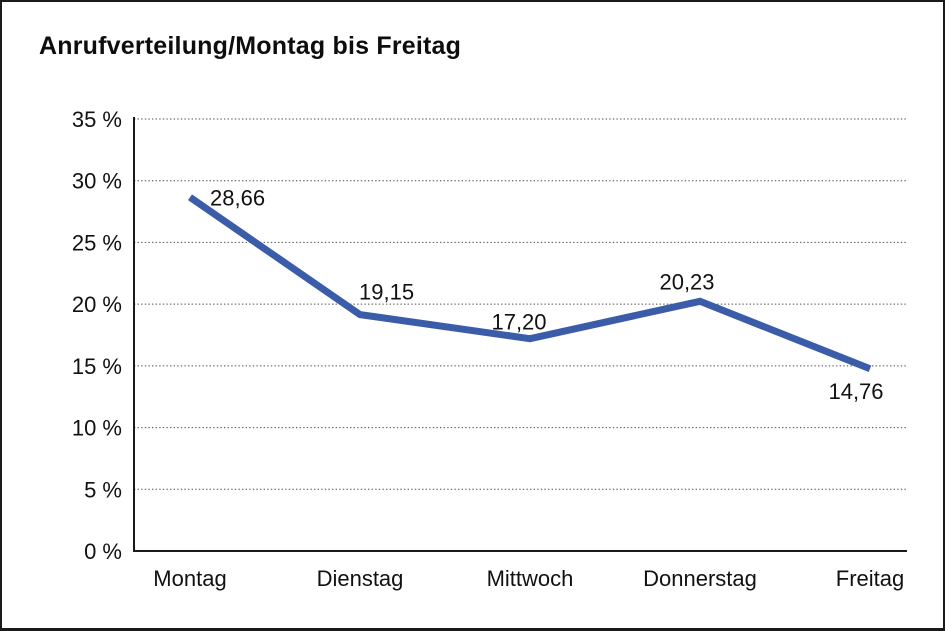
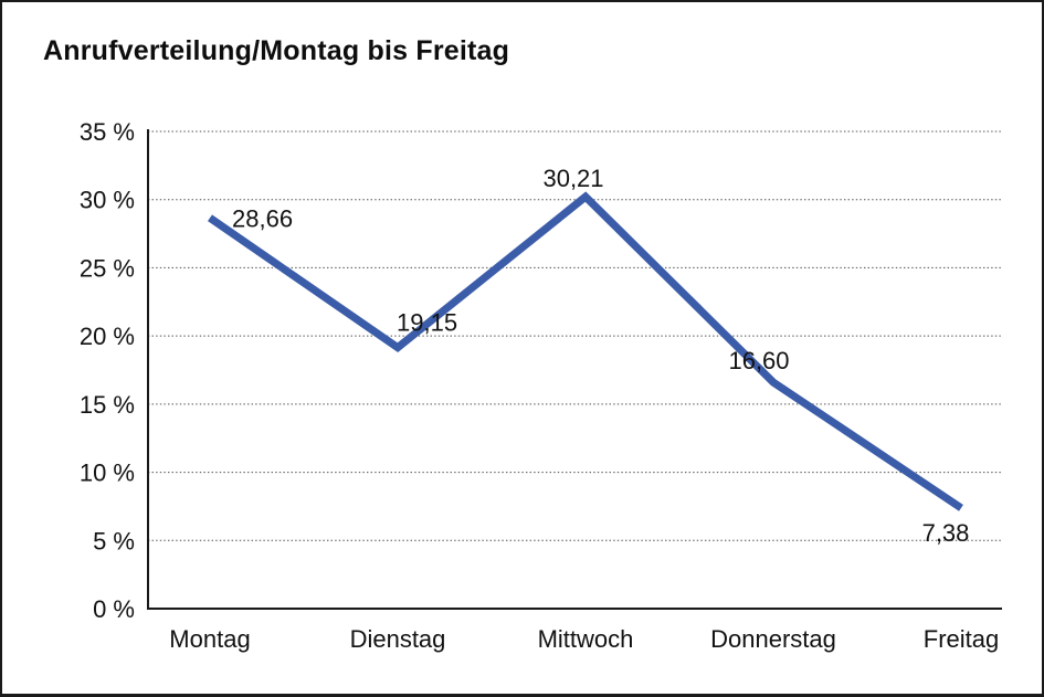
Mittwoch: 17,20 -> 30,21
Donnerstag: 20,23 -> 16,60
Freitag: 14,76 -> 7,38
